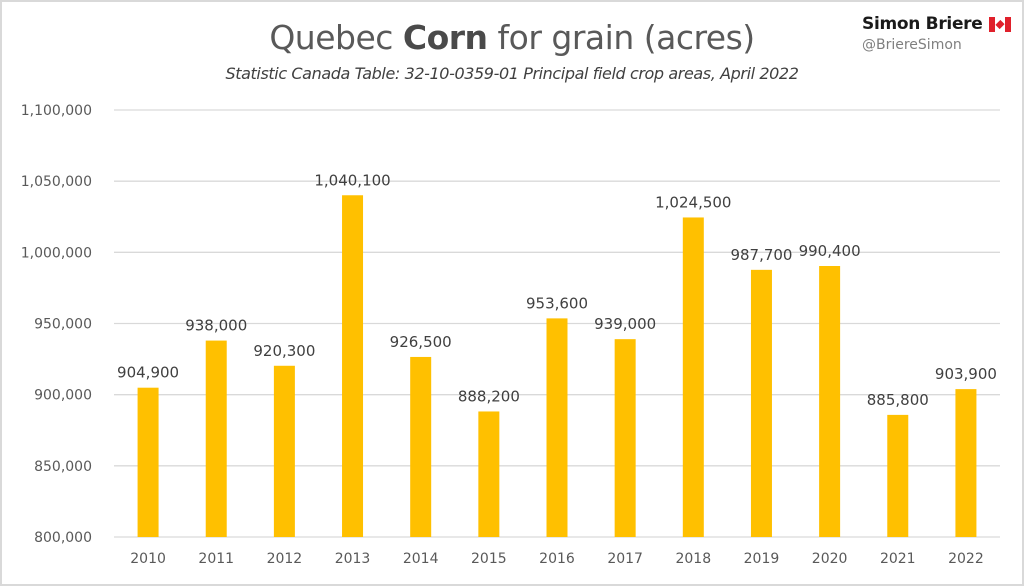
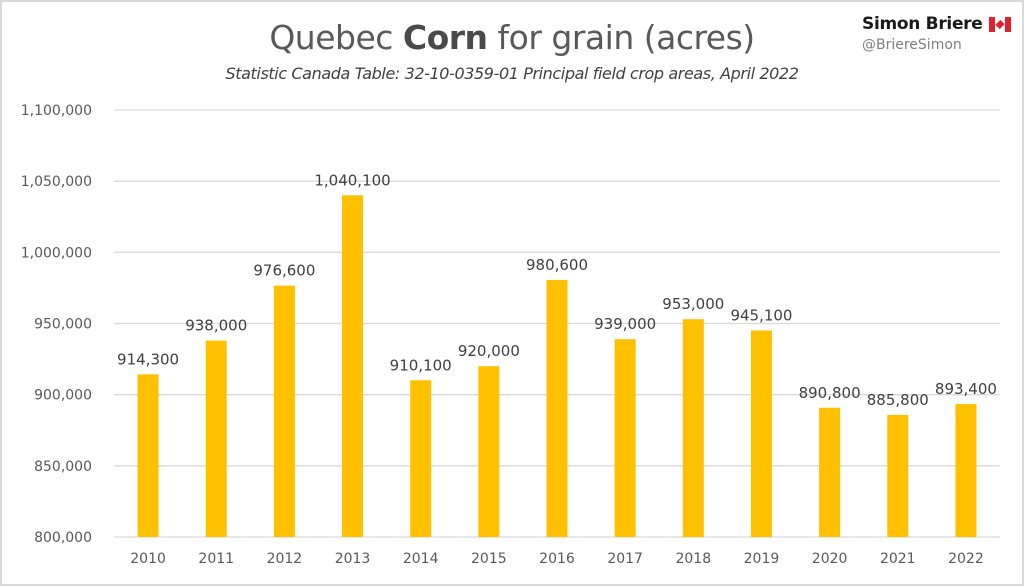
2010: 904,900 -> 914,300
2012: 920,300 -> 976,600
2014: 926,500 -> 910,100
2015: 888,200 -> 920,000
2016: 953,600 -> 980,600
2018: 1,024,500 -> 953,000
2019: 987,700 -> 945,100
2020: 990,400 -> 890,800
2022: 903,900 -> 893,400
